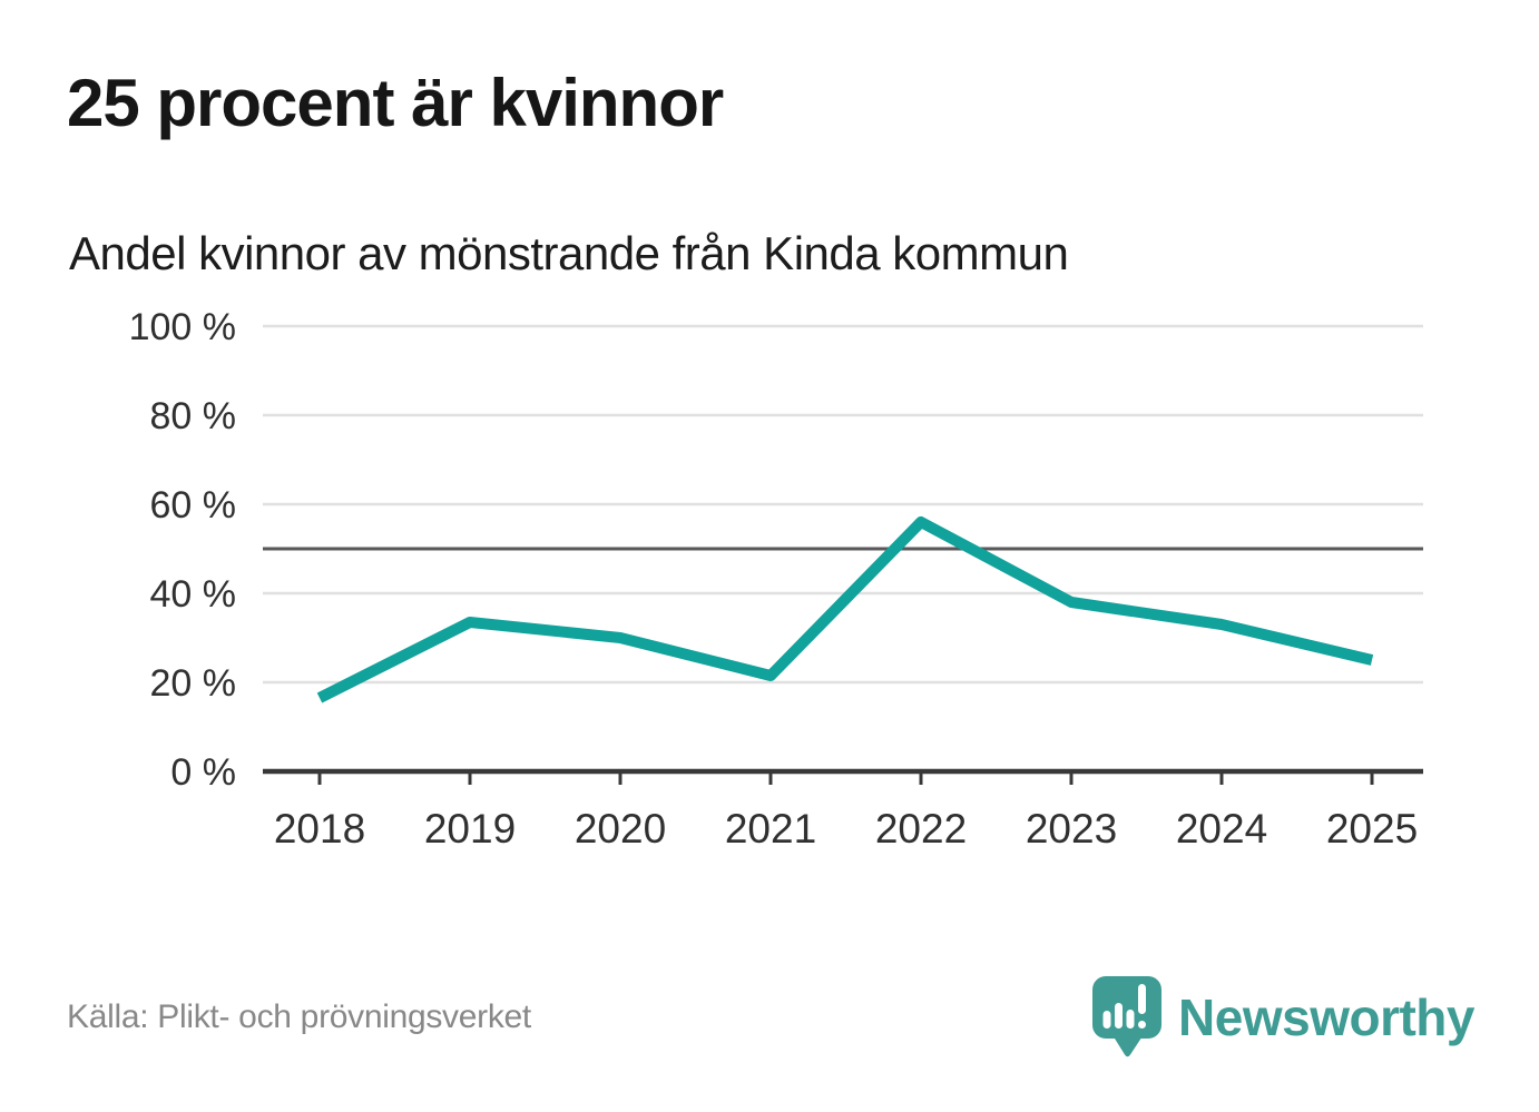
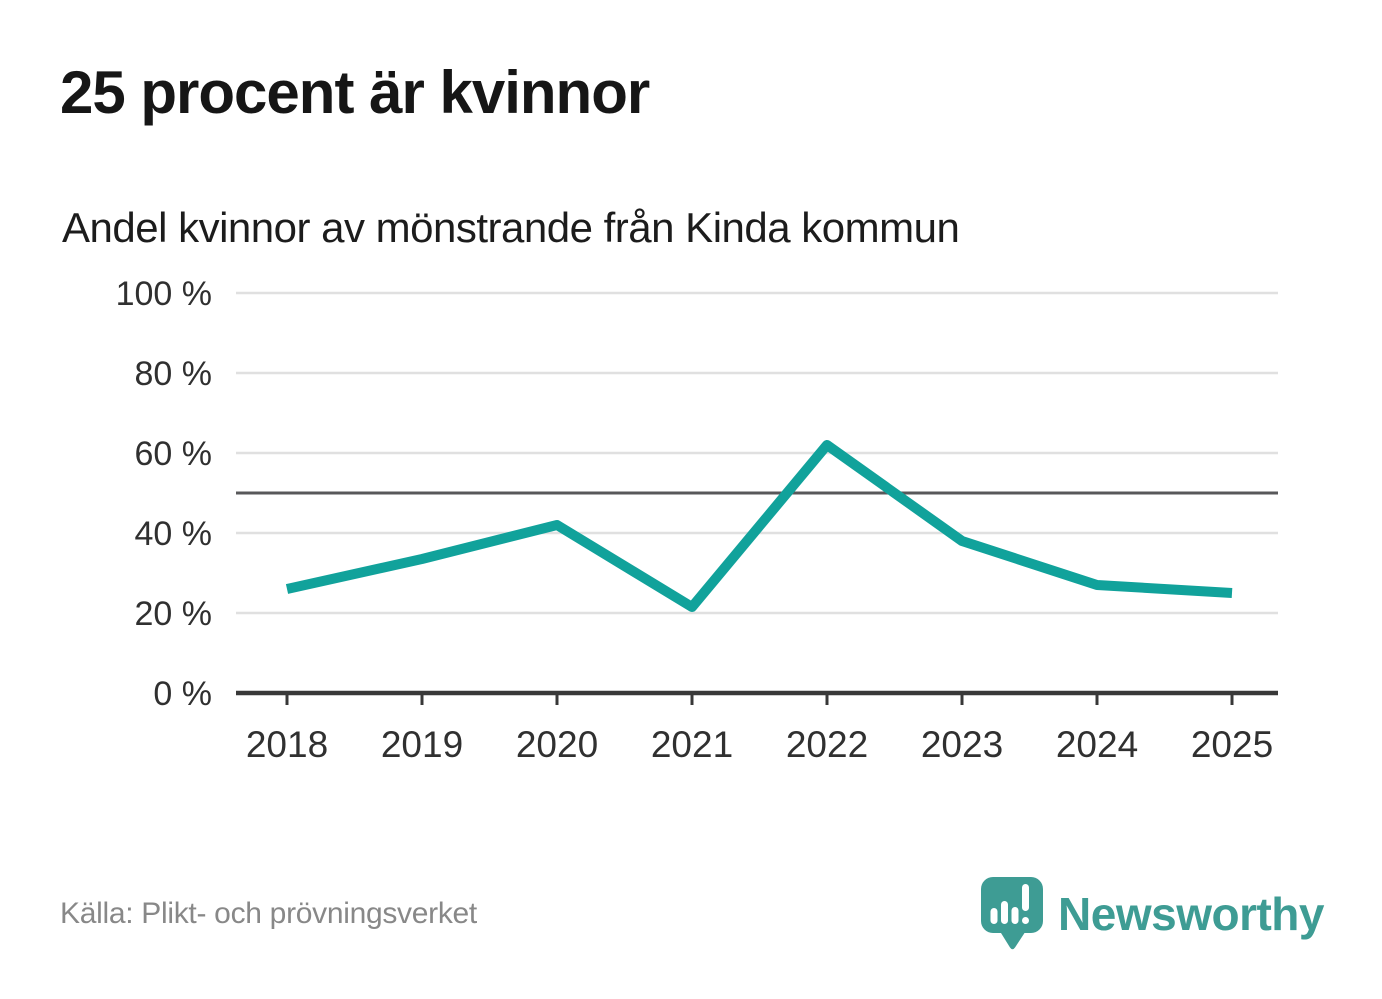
2018: 16% -> 26%
2020: 30% -> 42%
2022: 56% -> 62%
2024: 33% -> 27%
